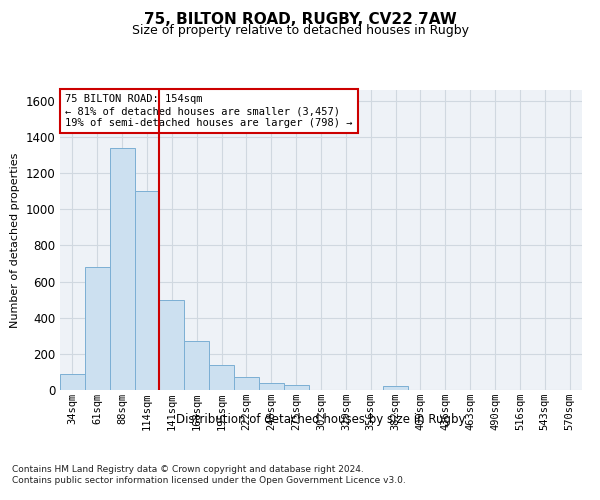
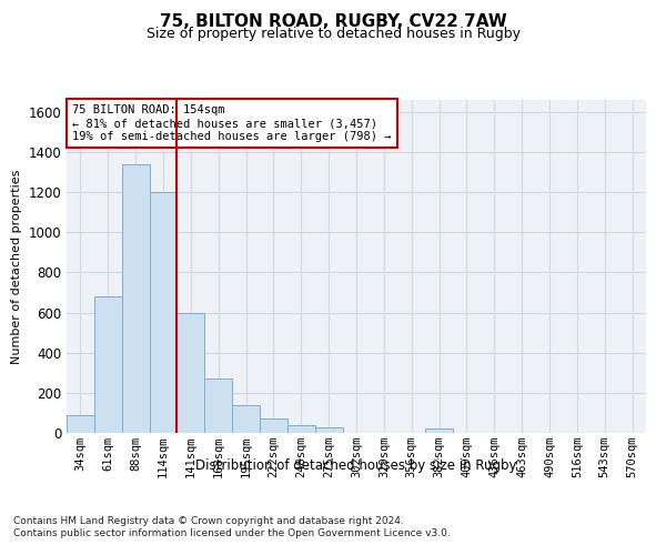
114sqm: 1100 -> 1200
141sqm: 500 -> 600
